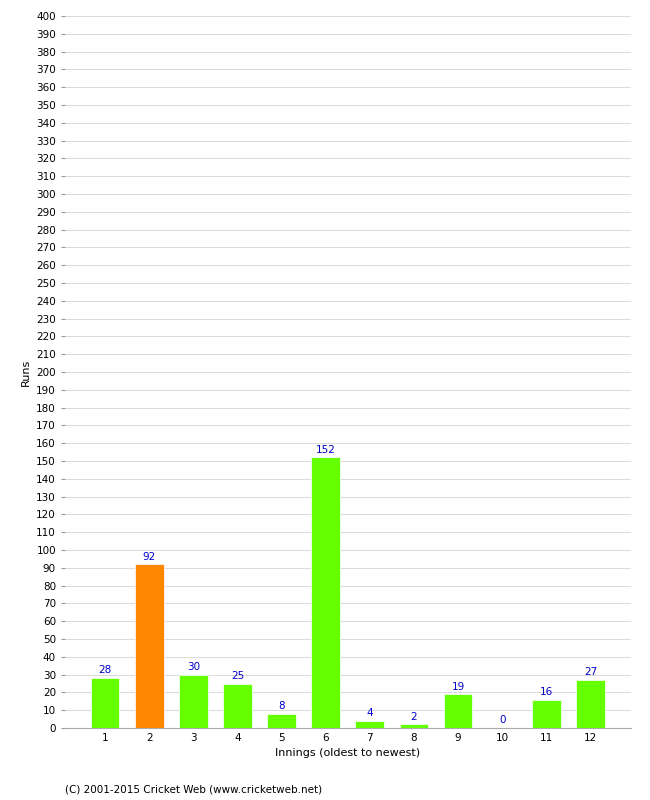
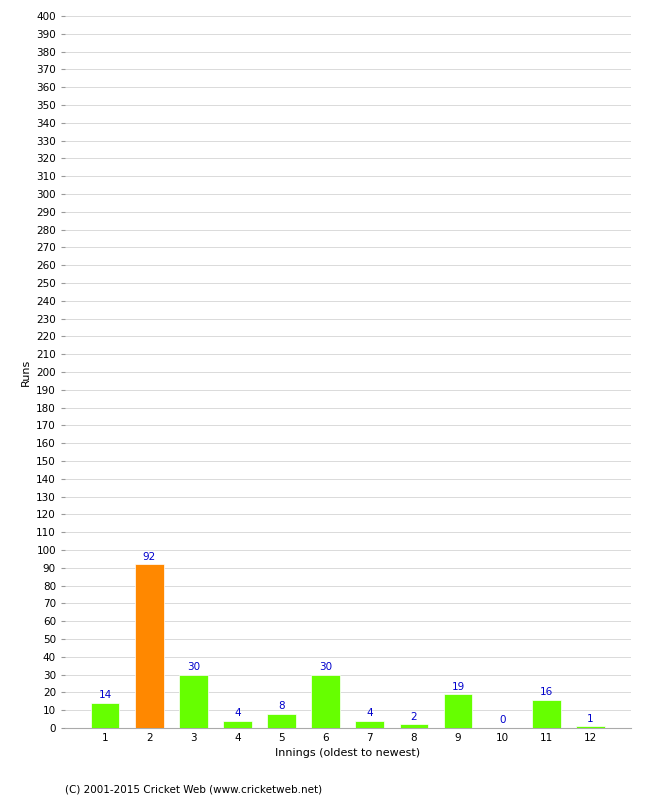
1: 28 -> 14
4: 25 -> 4
6: 152 -> 30
12: 27 -> 1
